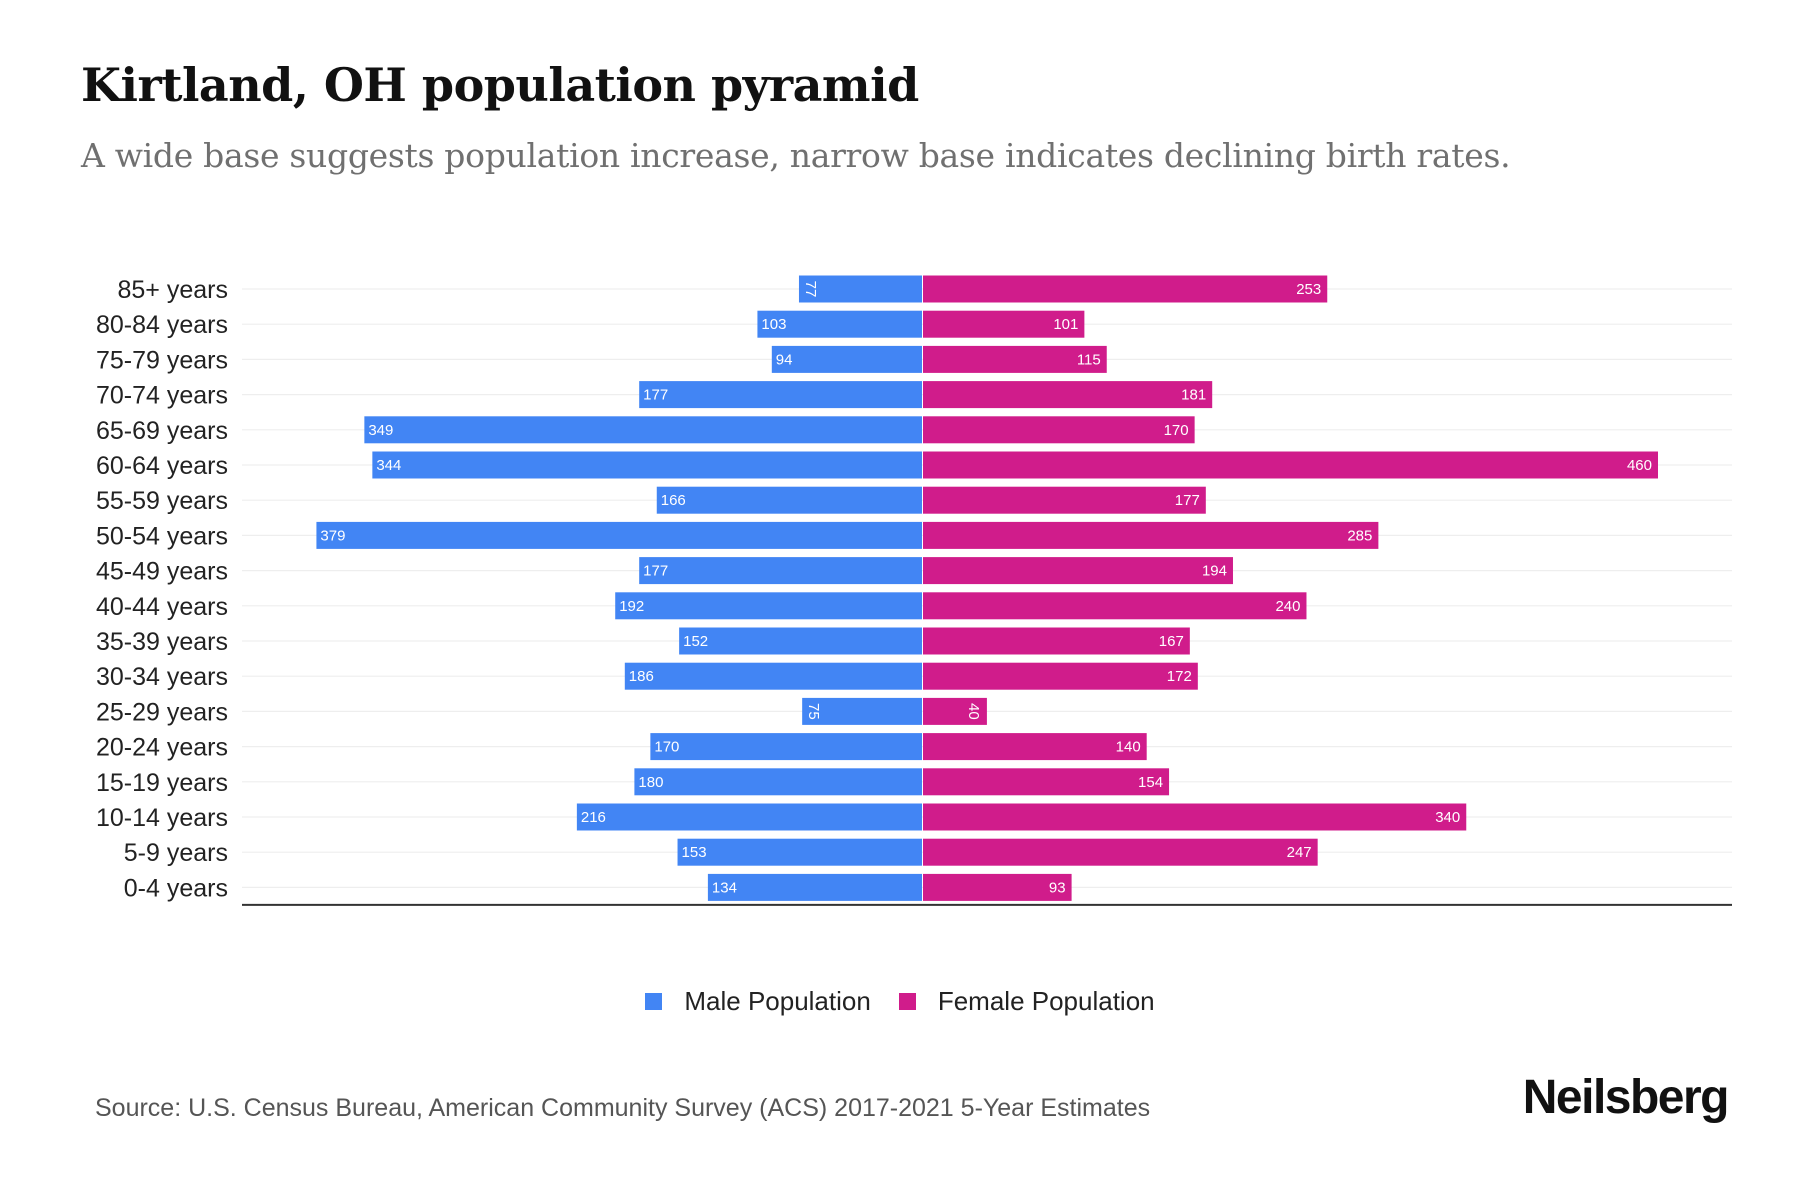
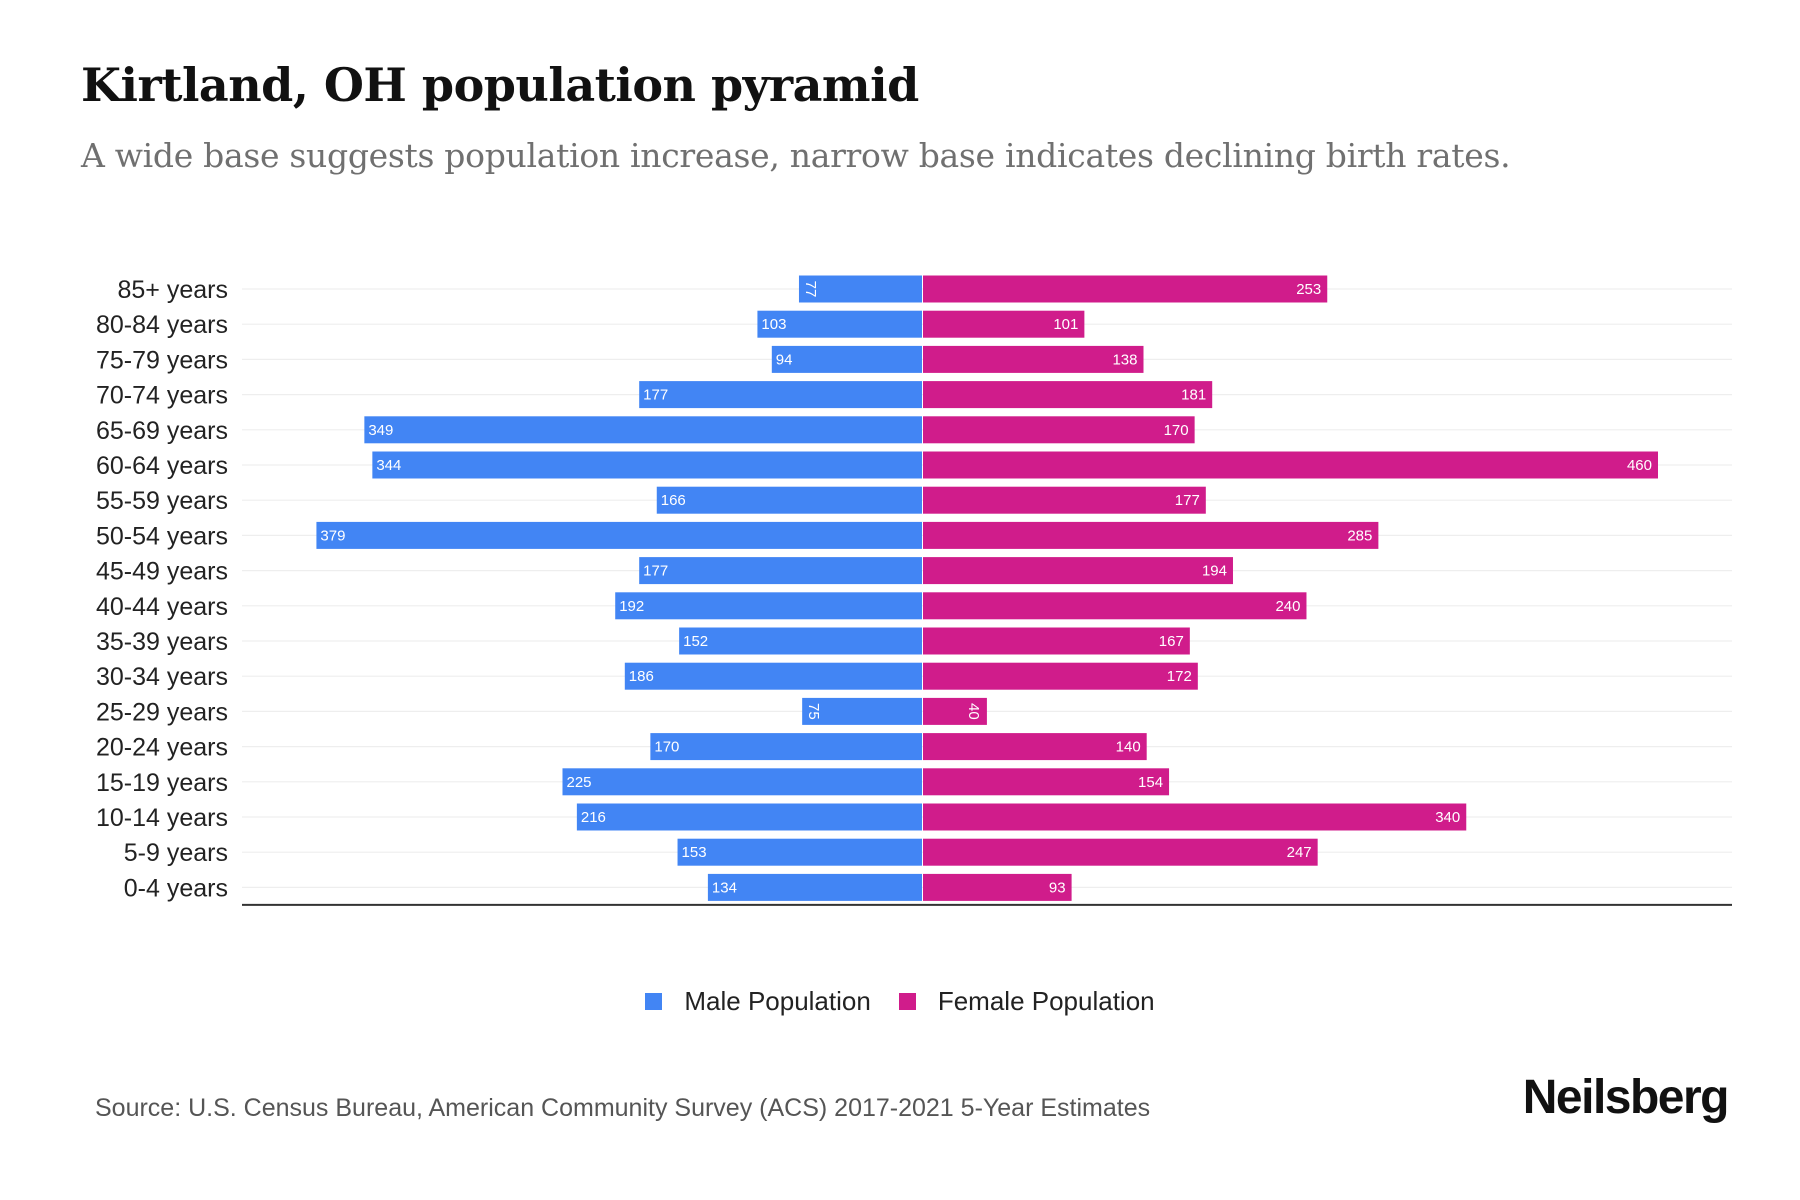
Female Population/75-79 years: 115 -> 138
Male Population/15-19 years: 180 -> 225
